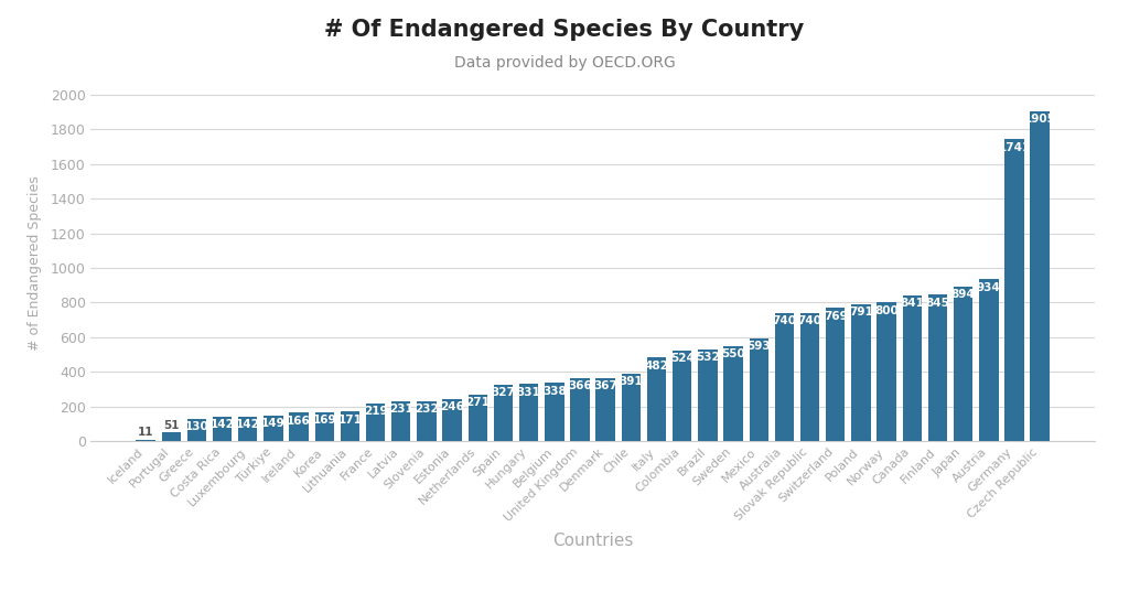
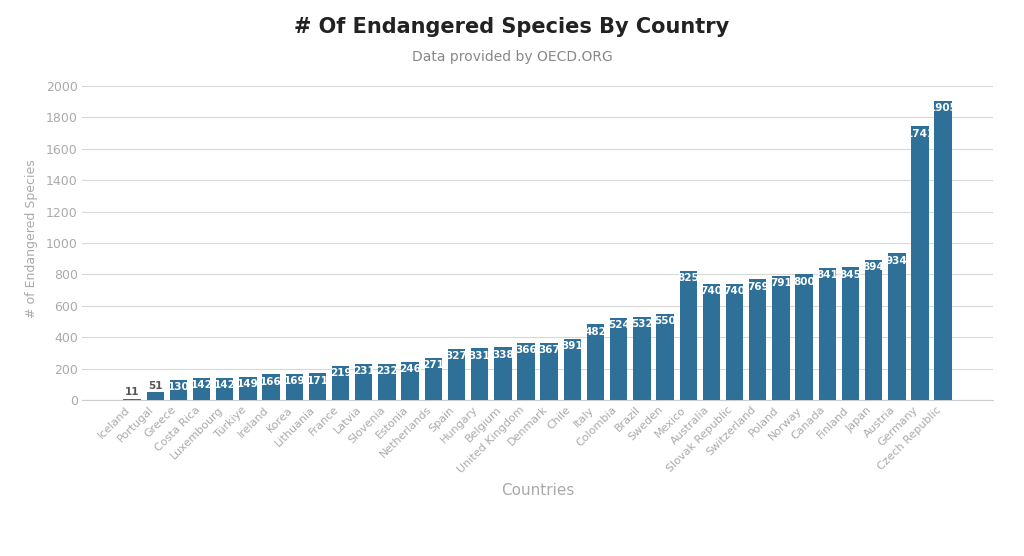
Mexico: 593 -> 825
